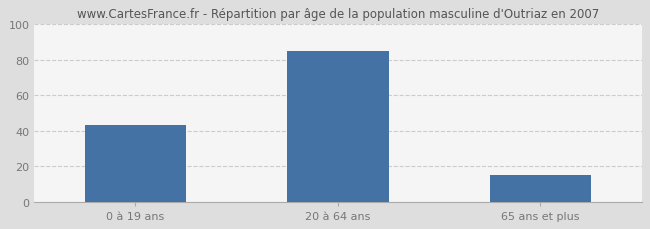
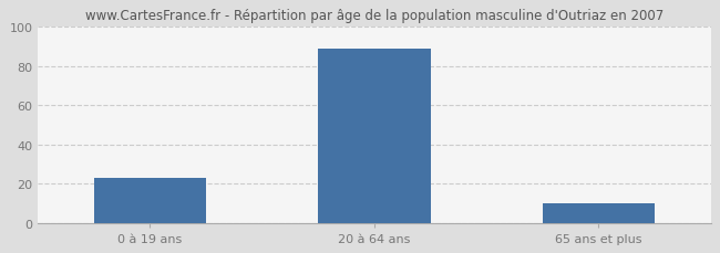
0 à 19 ans: 43 -> 23
20 à 64 ans: 85 -> 89
65 ans et plus: 15 -> 10
